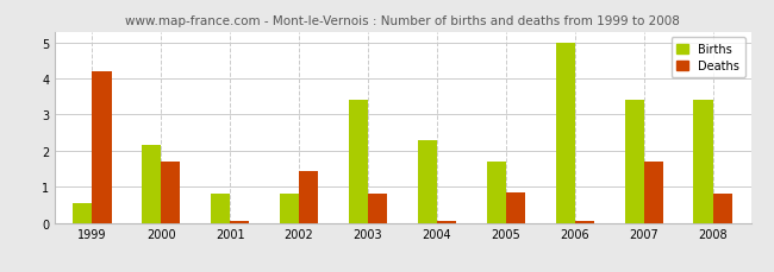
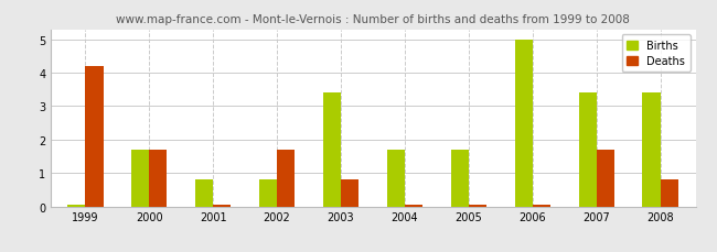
Births/1999: 0.55 -> 0.05
Births/2000: 2.15 -> 1.70
Deaths/2002: 1.45 -> 1.70
Births/2004: 2.30 -> 1.70
Deaths/2005: 0.85 -> 0.05
